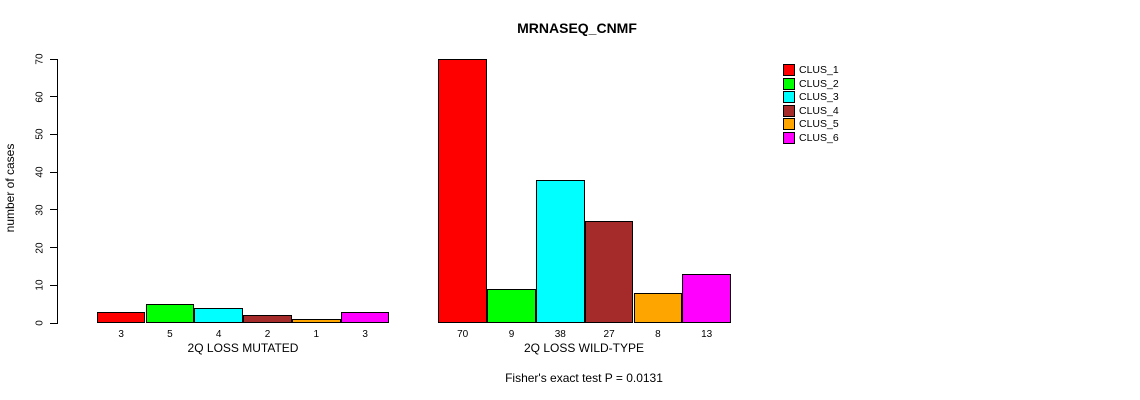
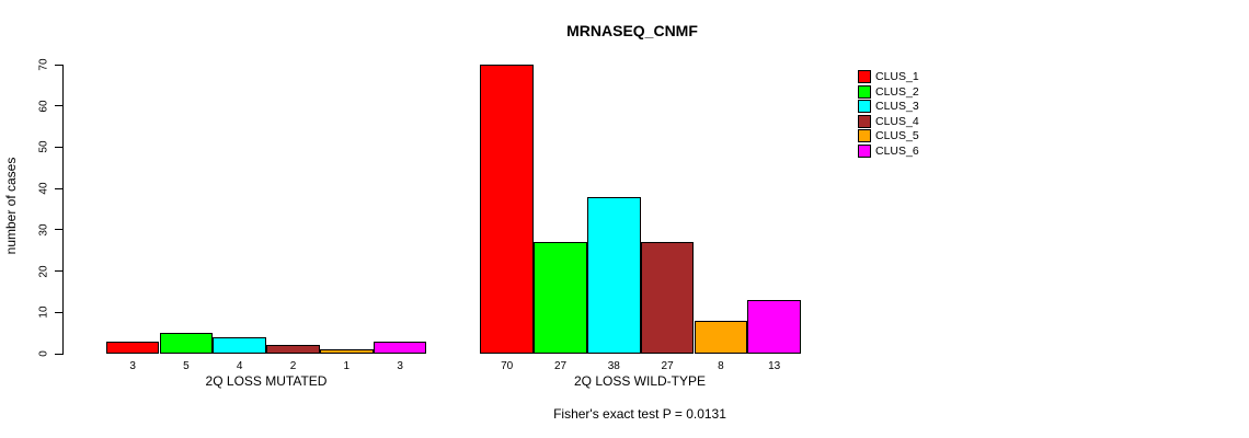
CLUS_2/2Q LOSS WILD-TYPE: 9 -> 27
